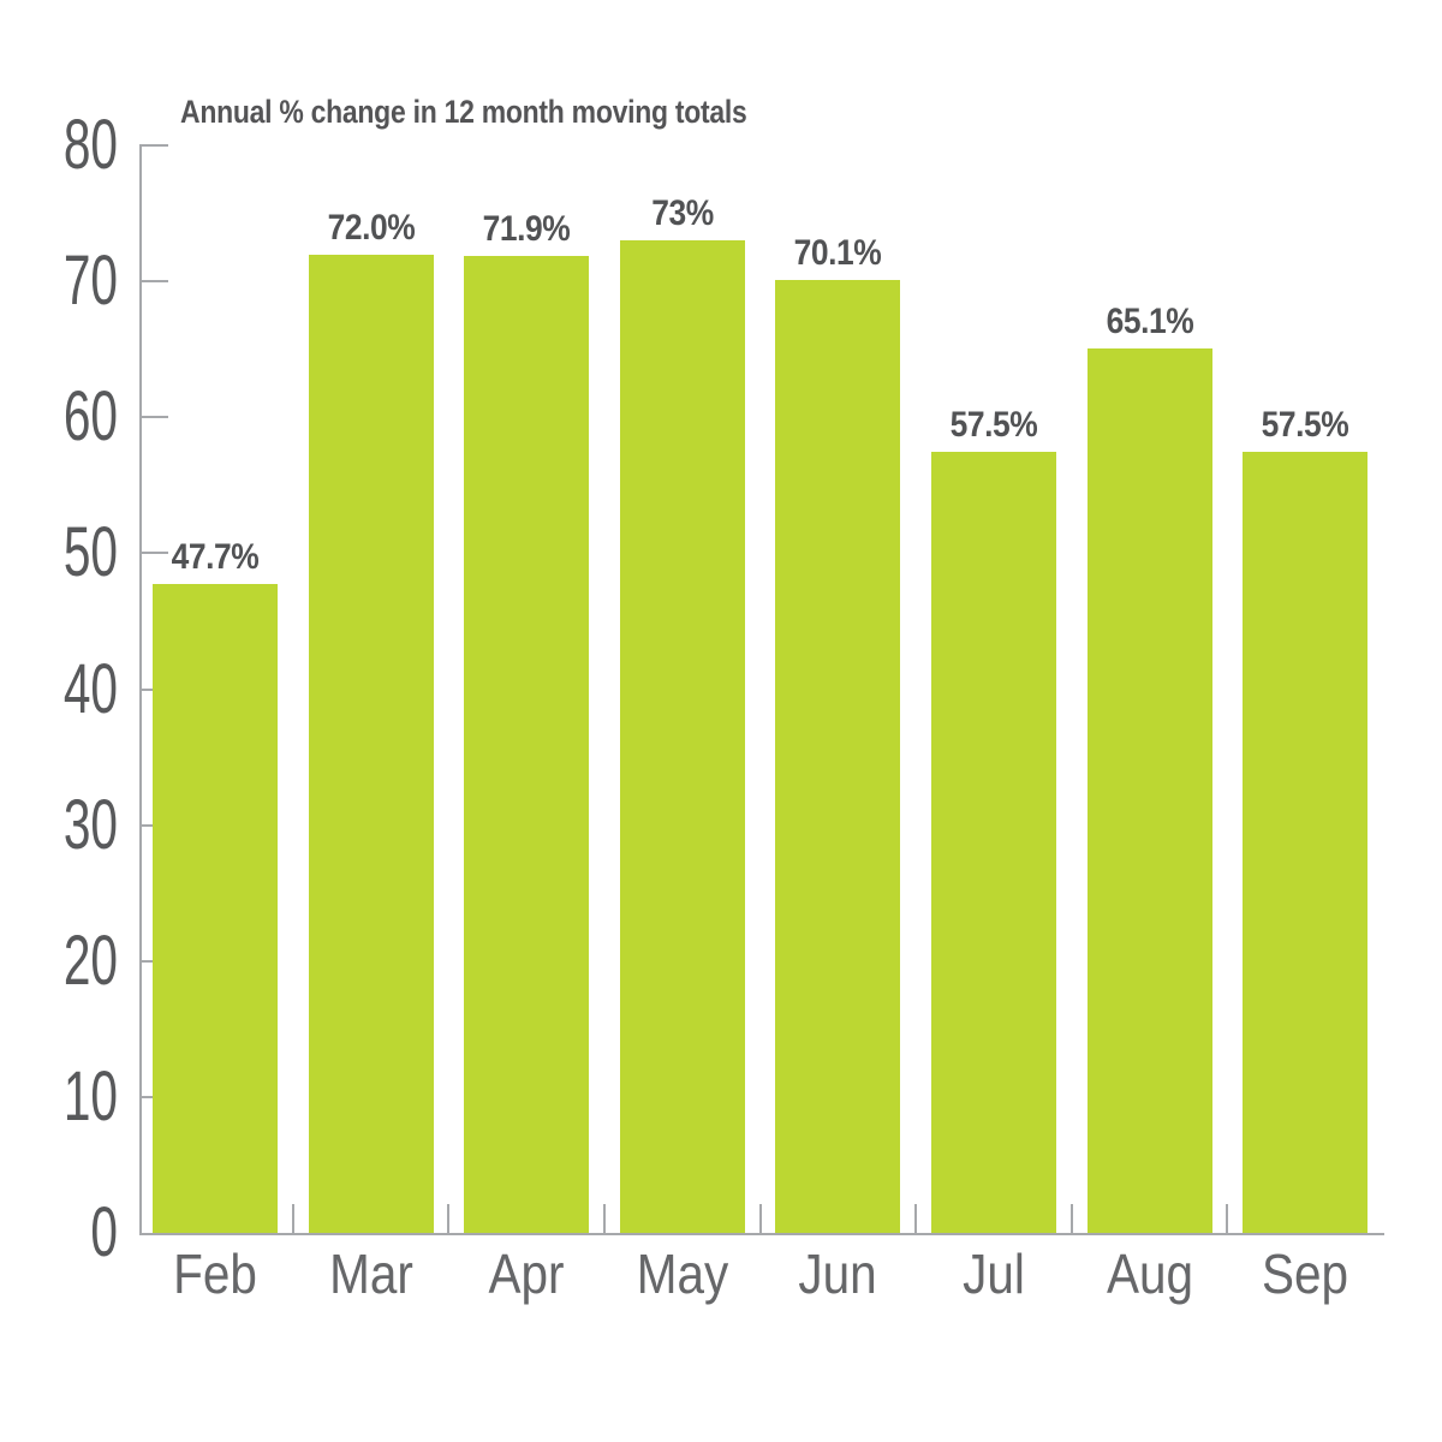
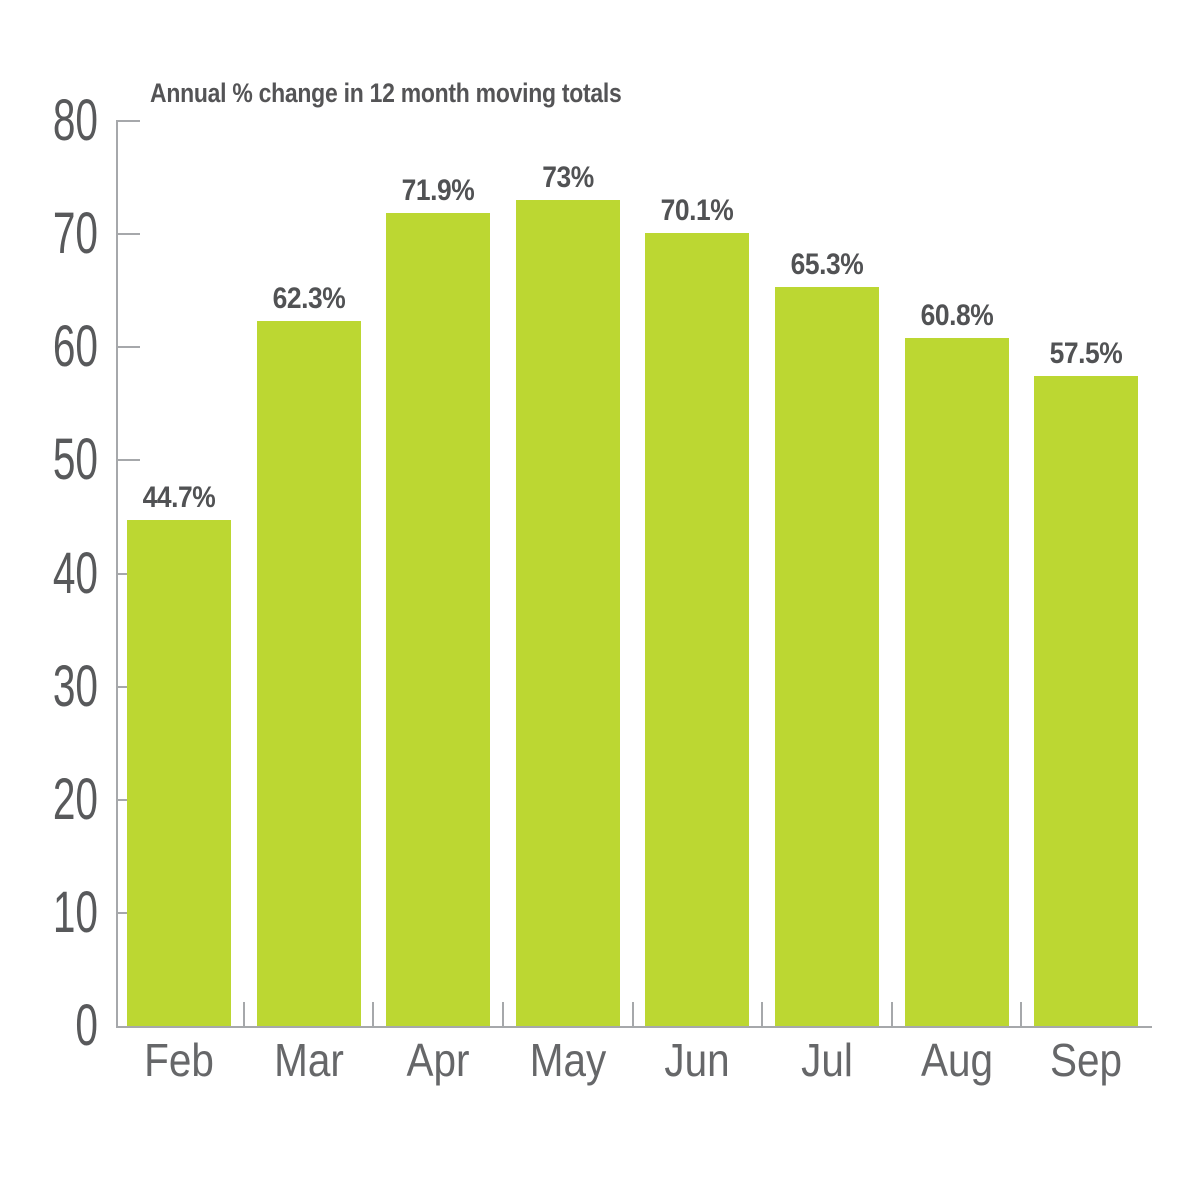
Feb: 47.7% -> 44.7%
Mar: 72.0% -> 62.3%
Jul: 57.5% -> 65.3%
Aug: 65.1% -> 60.8%
